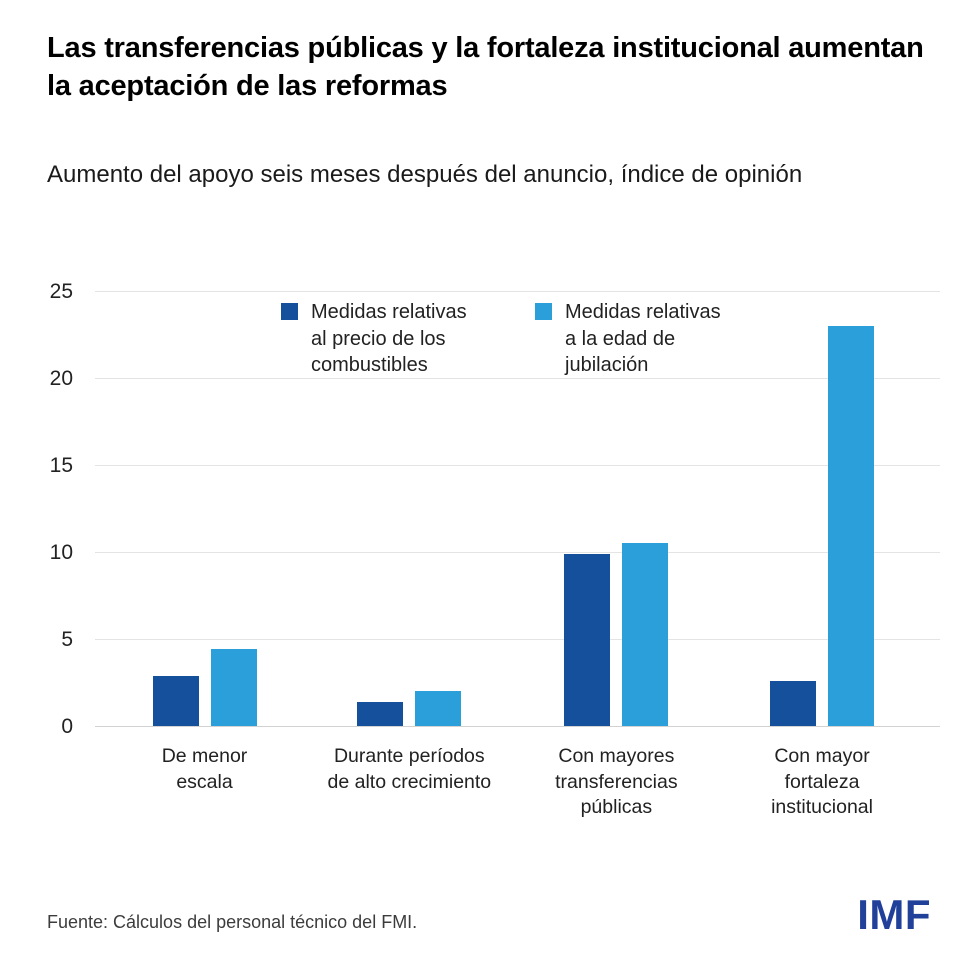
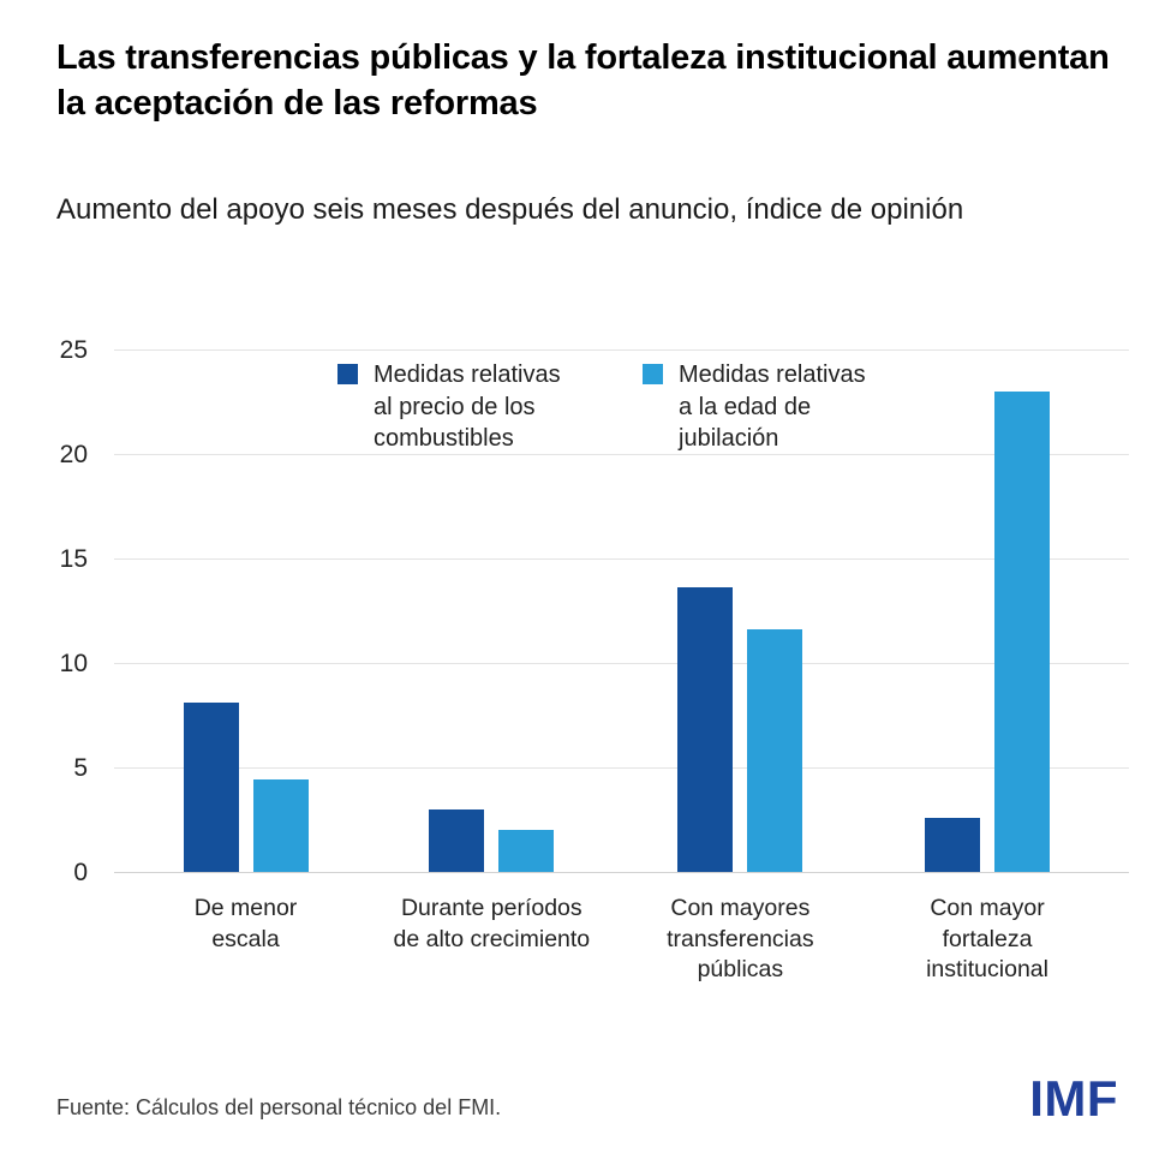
Medidas relativas al precio de los combustibles/De menor escala: 2.9 -> 8.1
Medidas relativas al precio de los combustibles/Durante períodos de alto crecimiento: 1.4 -> 3.0
Medidas relativas al precio de los combustibles/Con mayores transferencias públicas: 9.9 -> 13.6
Medidas relativas a la edad de jubilación/Con mayores transferencias públicas: 10.5 -> 11.6
